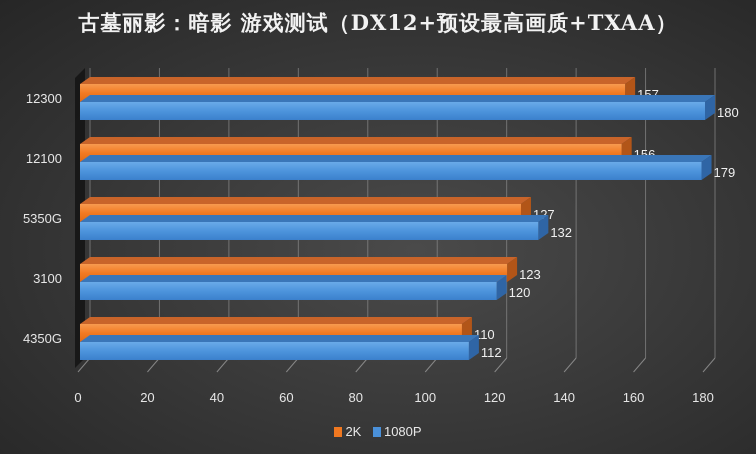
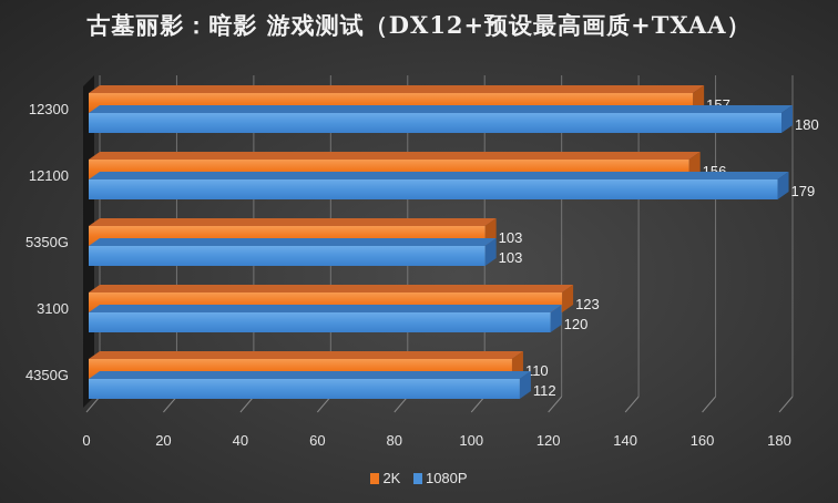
2K/5350G: 127 -> 103
1080P/5350G: 132 -> 103
